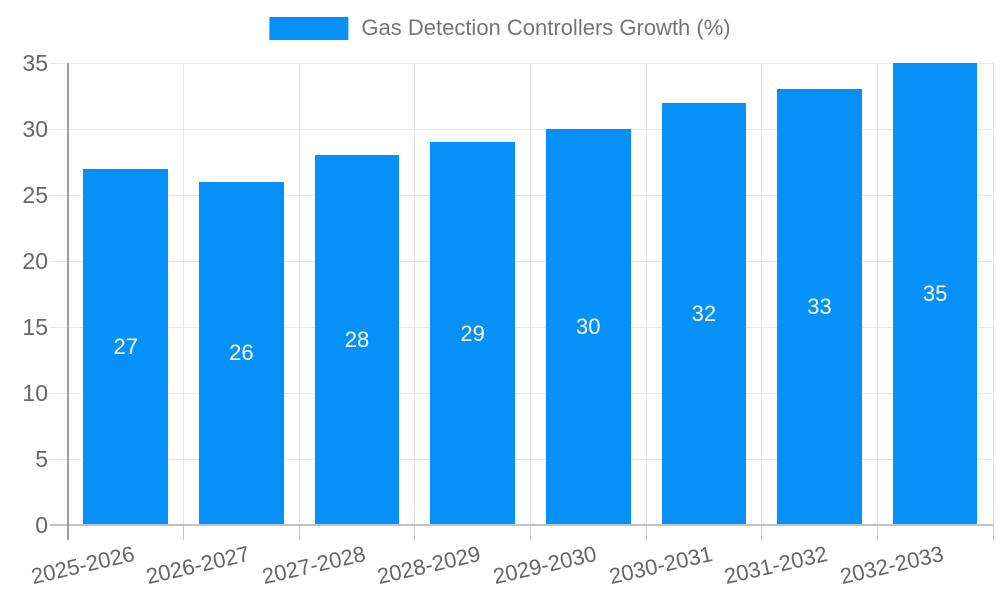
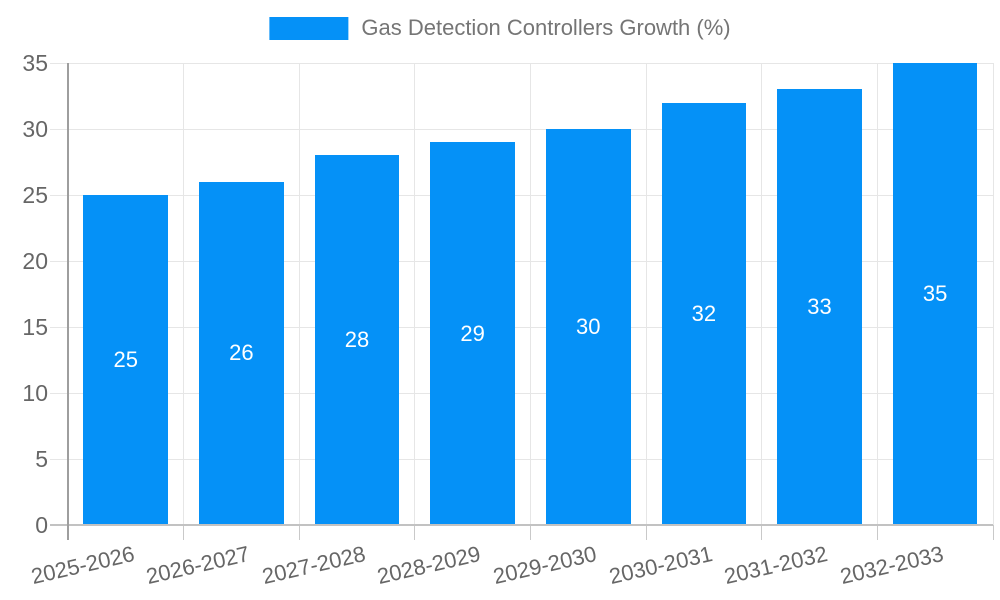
2025-2026: 27 -> 25
